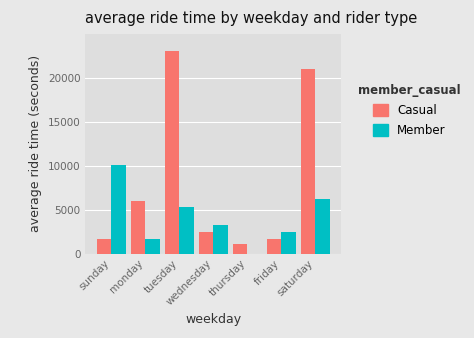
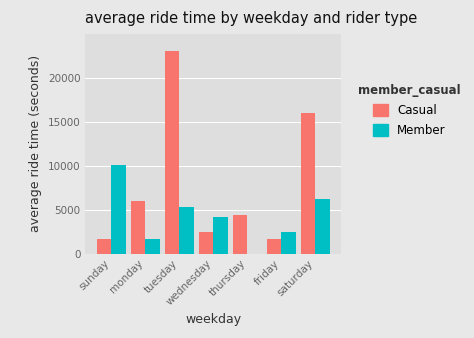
Member/wednesday: 3200 -> 4200
Casual/thursday: 1100 -> 4400
Casual/saturday: 21000 -> 16000
